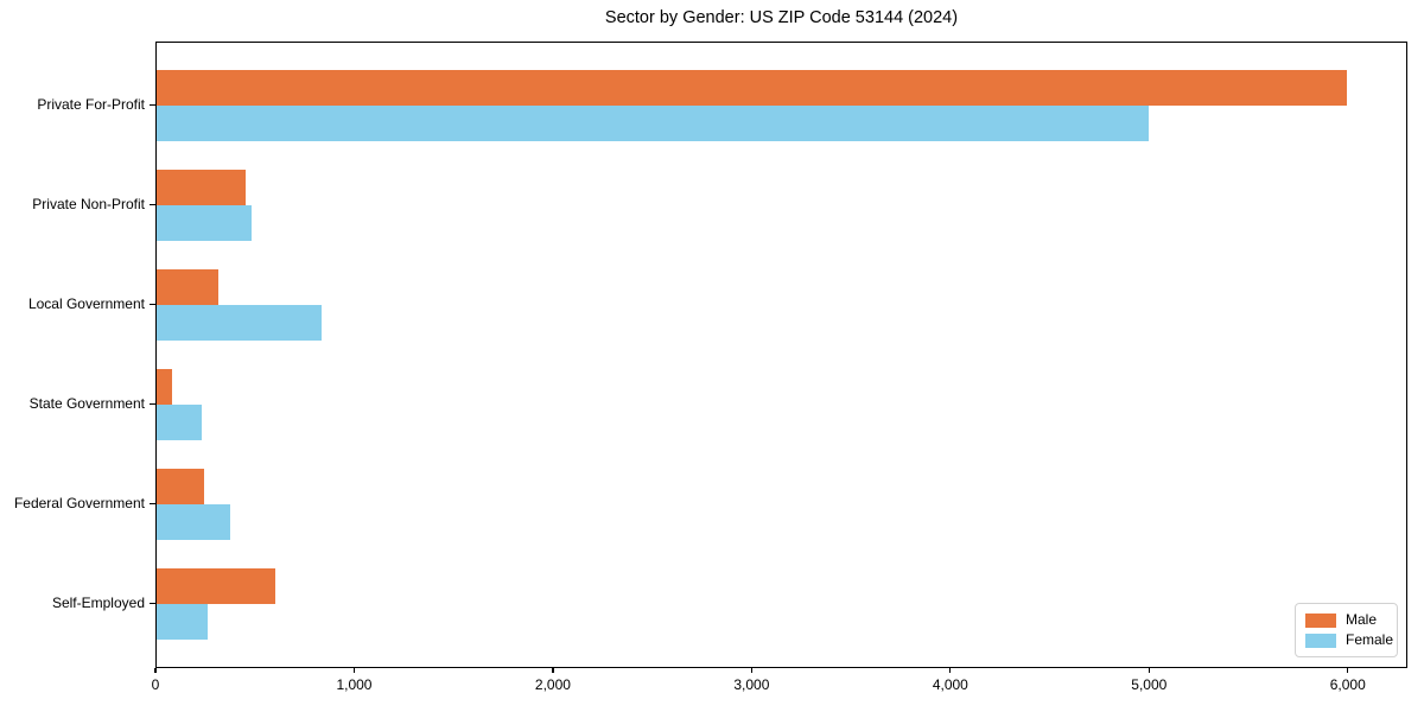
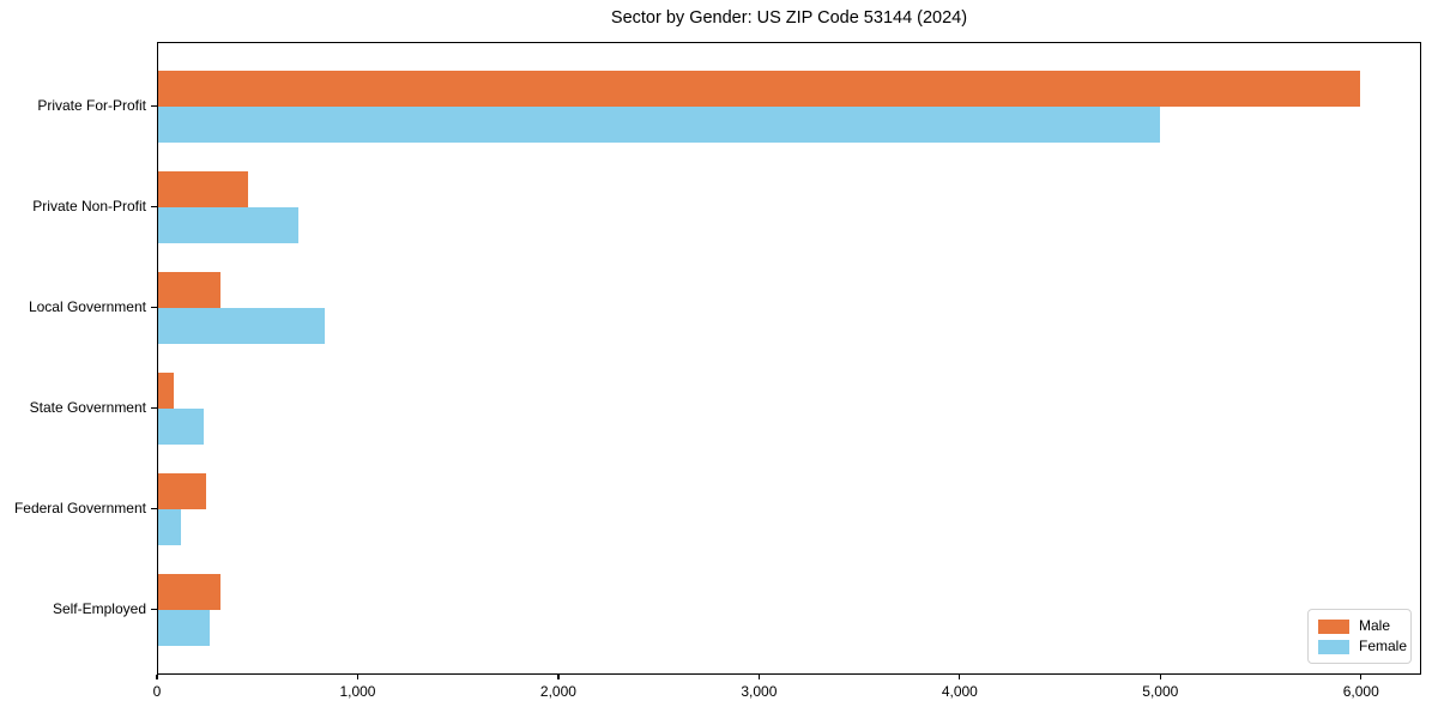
Female/Private Non-Profit: 480 -> 700
Female/Federal Government: 370 -> 120
Male/Self-Employed: 600 -> 310
